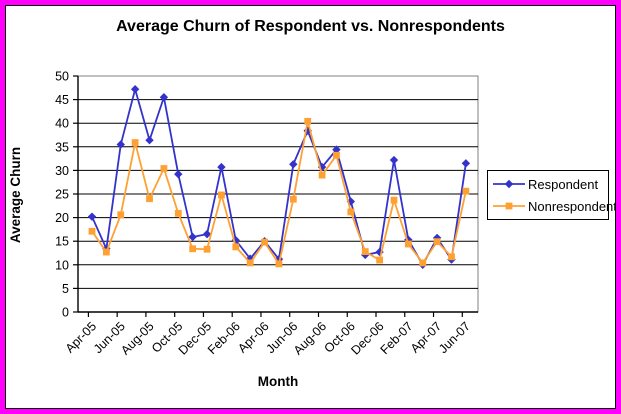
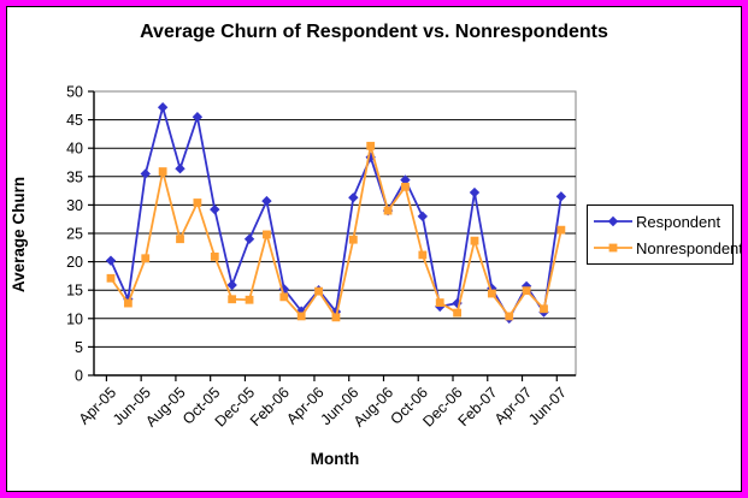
Respondent/Dec-05: 16 -> 24
Respondent/Aug-06: 31 -> 29
Respondent/Oct-06: 23 -> 28
